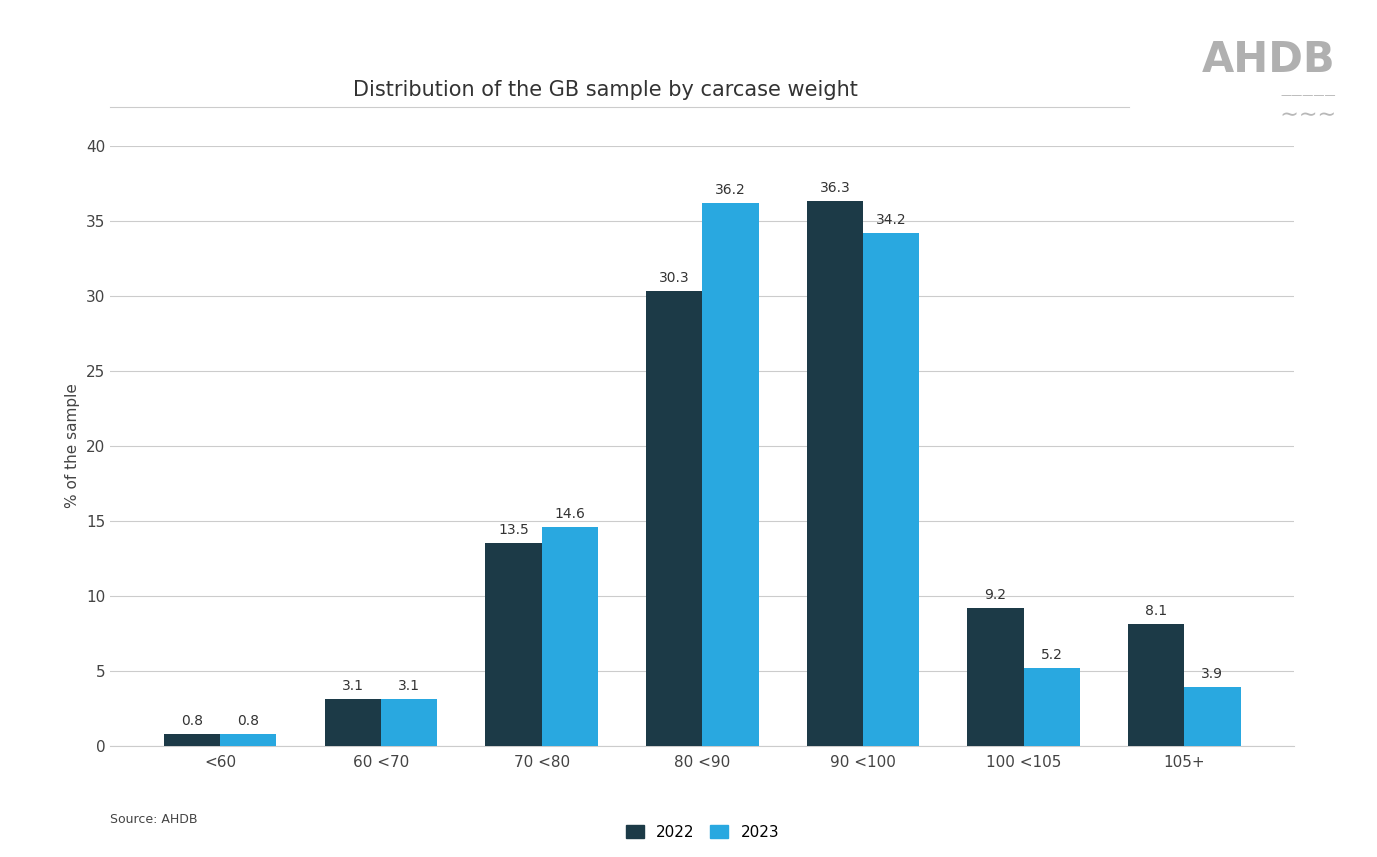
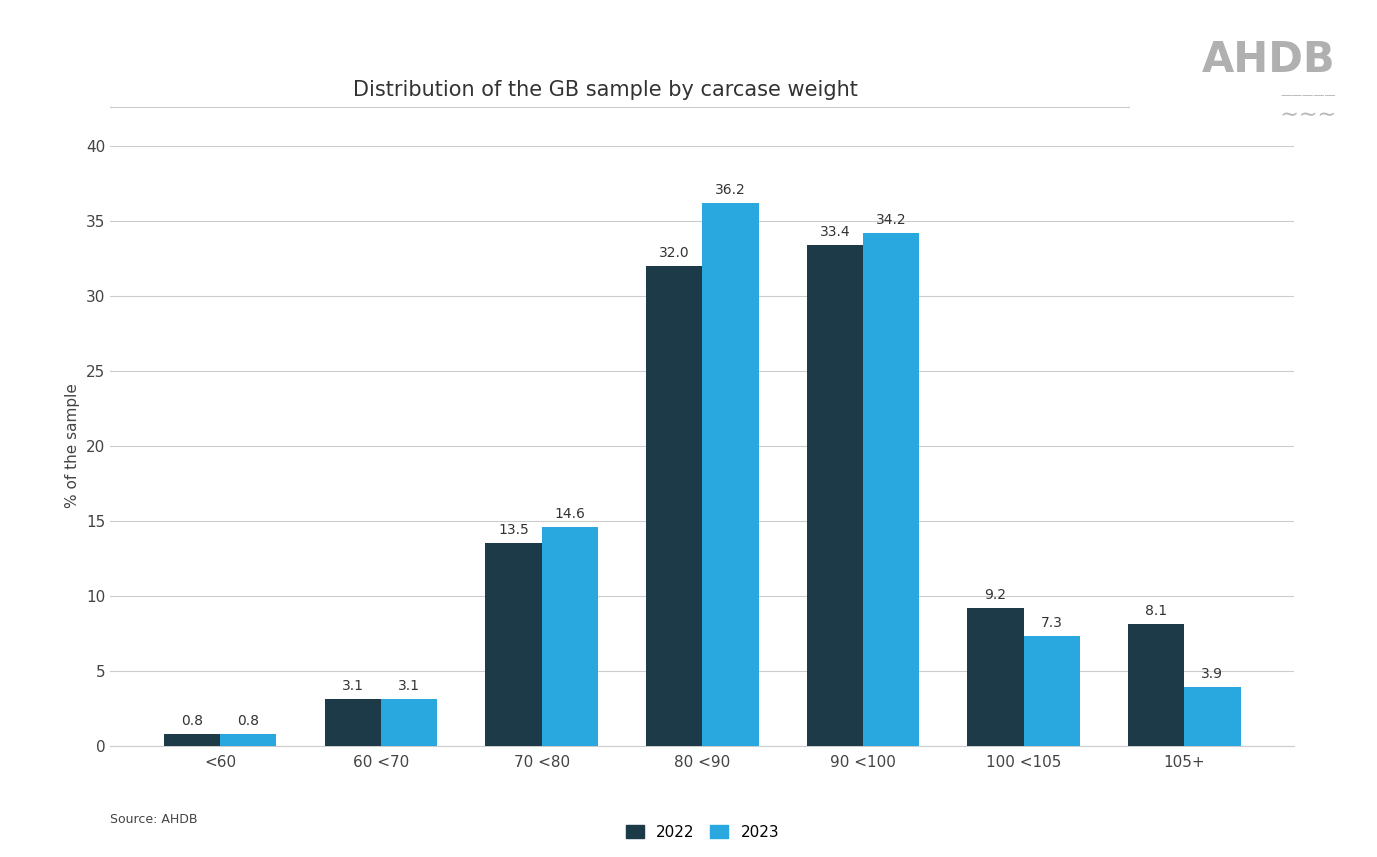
2022/80 <90: 30.3 -> 32.0
2022/90 <100: 36.3 -> 33.4
2023/100 <105: 5.2 -> 7.3
